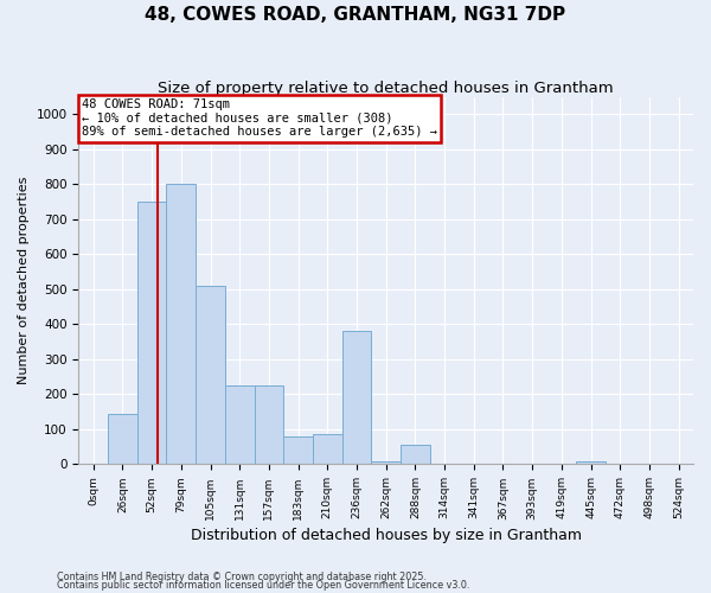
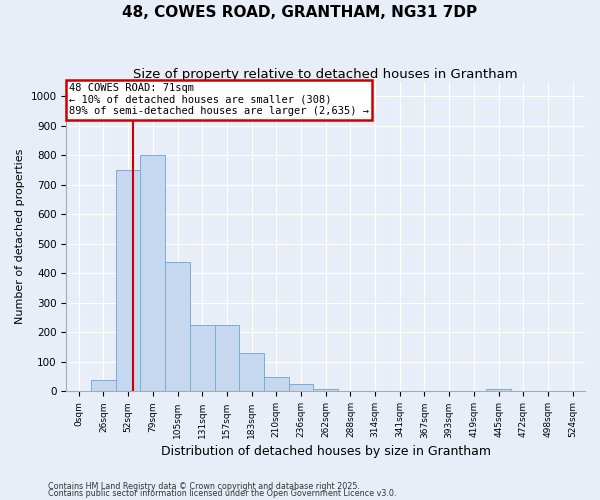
26sqm: 145 -> 40
105sqm: 510 -> 440
183sqm: 80 -> 130
210sqm: 85 -> 50
236sqm: 380 -> 25
288sqm: 55 -> 3
